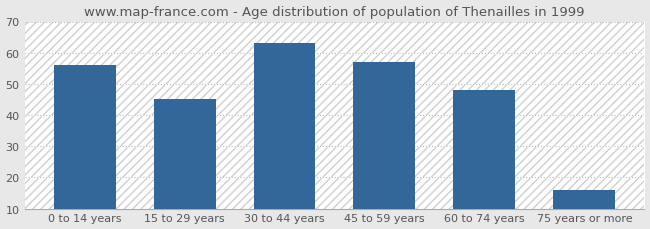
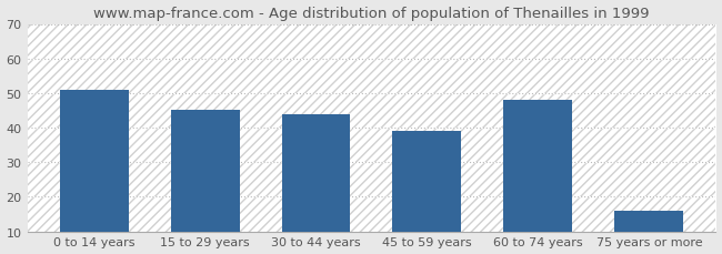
0 to 14 years: 56 -> 51
30 to 44 years: 63 -> 44
45 to 59 years: 57 -> 39
